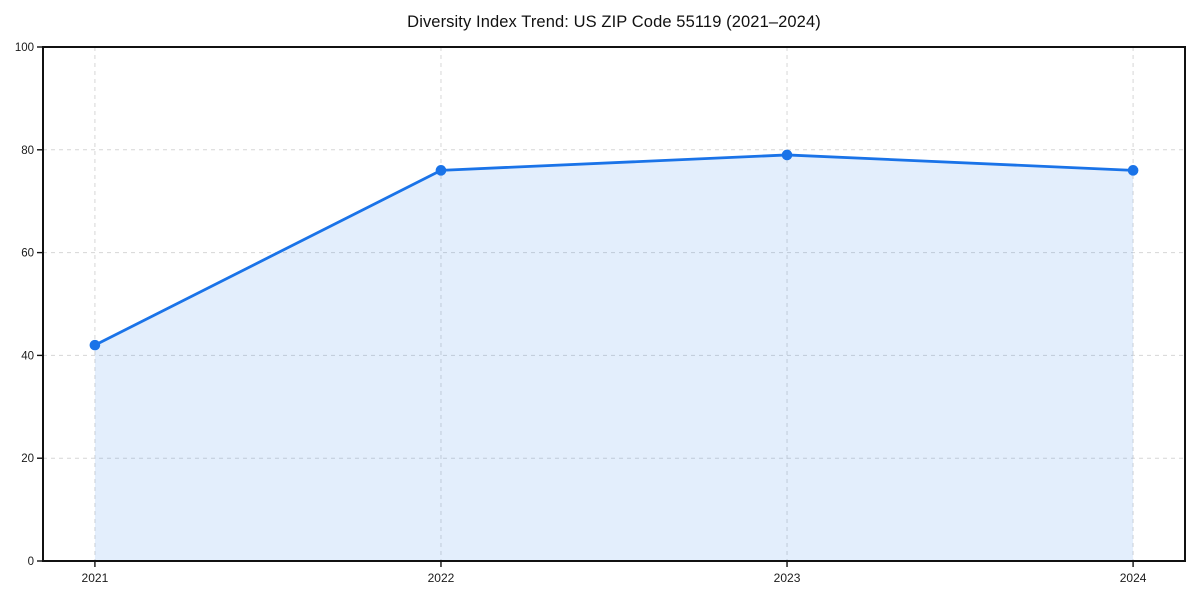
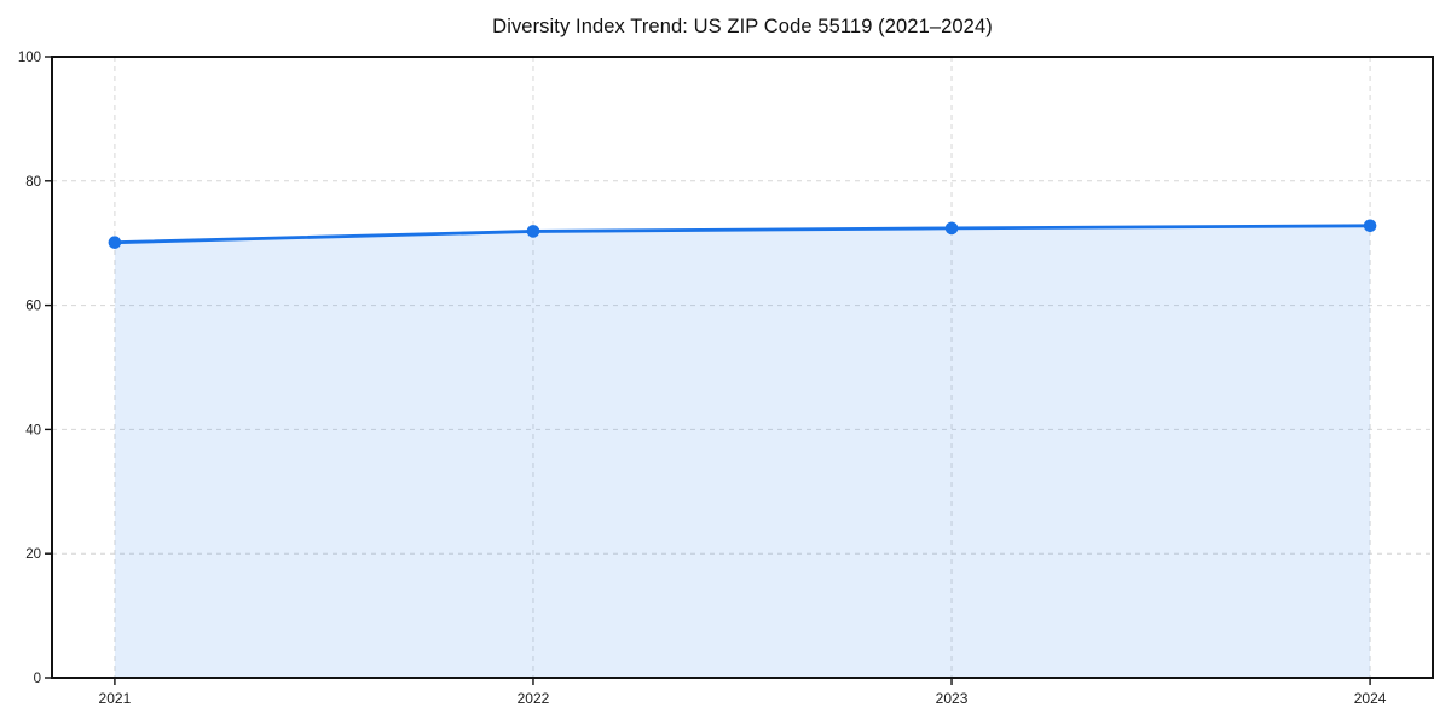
2021: 42 -> 70
2022: 76 -> 72
2023: 79 -> 72
2024: 76 -> 73
